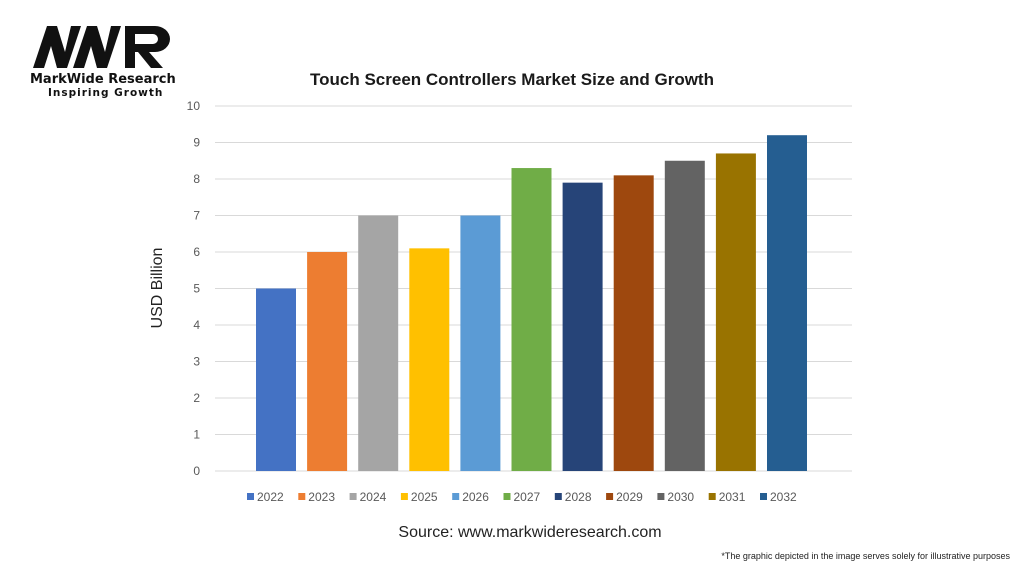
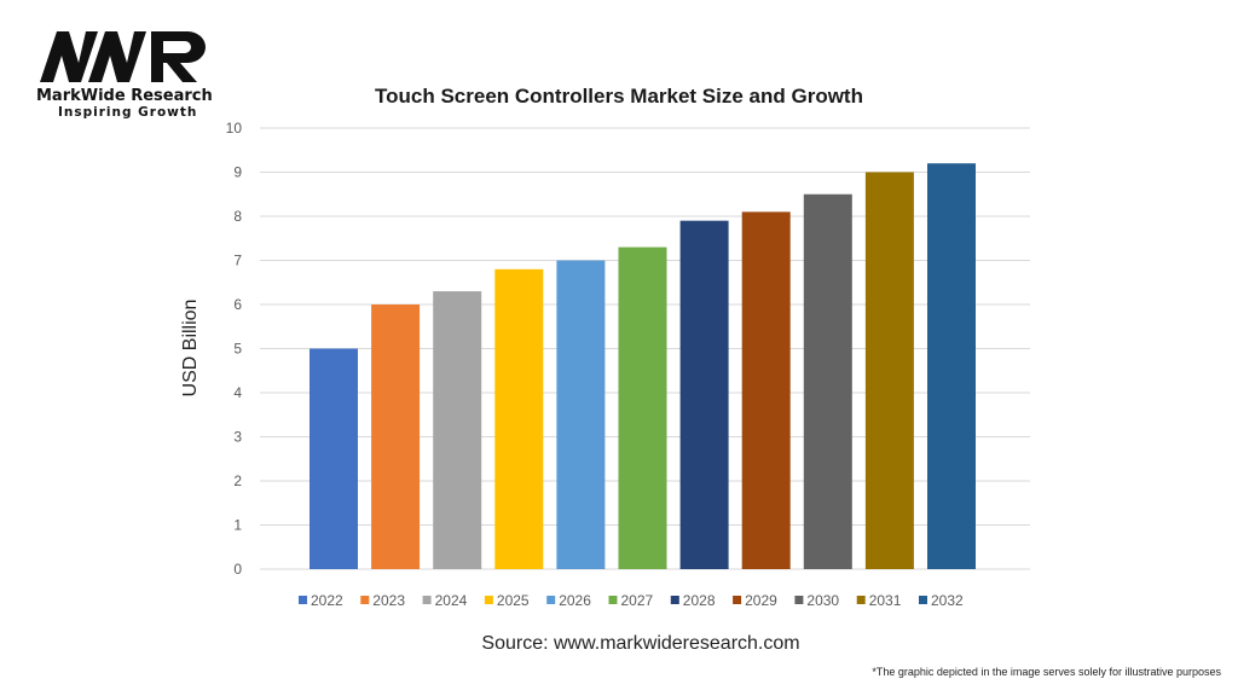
2024: 7.0 -> 6.3
2025: 6.1 -> 6.8
2027: 8.3 -> 7.3
2031: 8.7 -> 9.0
